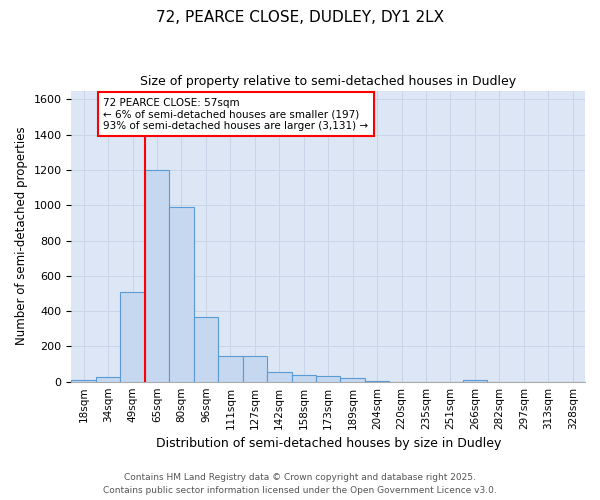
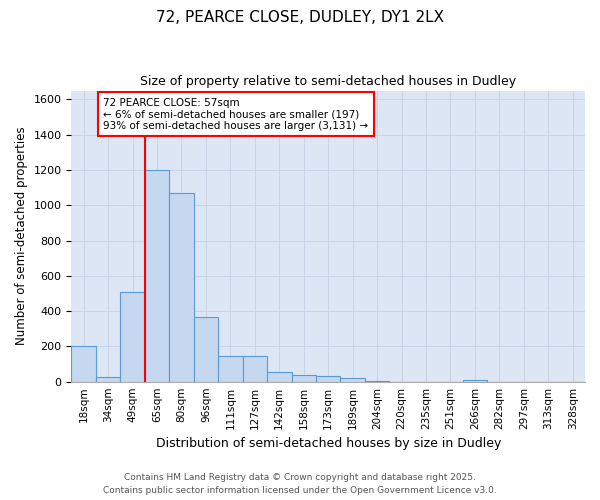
18sqm: 10 -> 200
80sqm: 990 -> 1070
